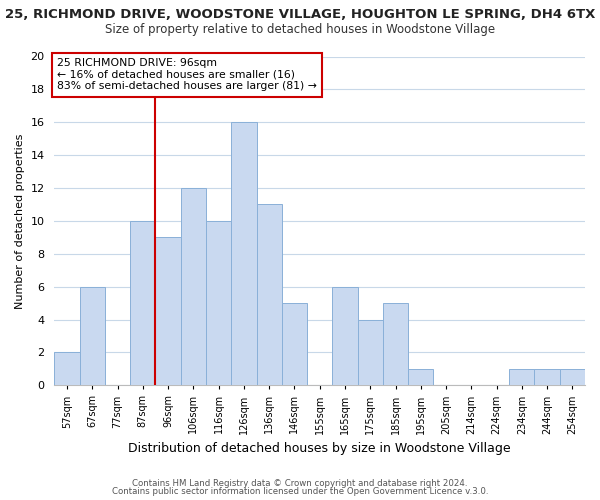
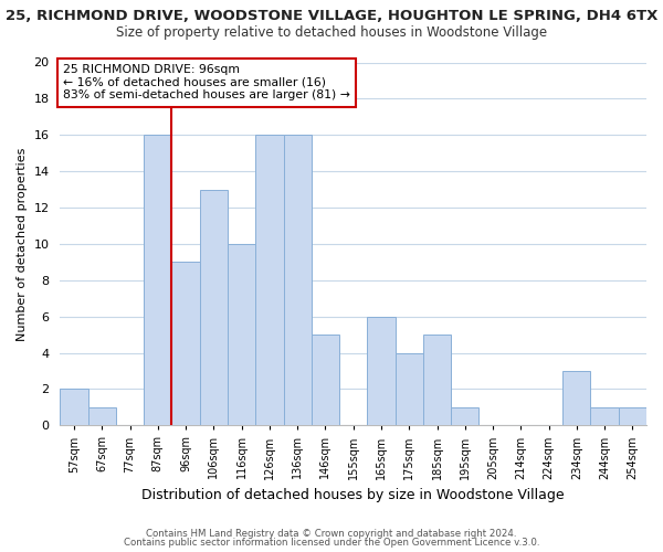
67sqm: 6 -> 1
87sqm: 10 -> 16
106sqm: 12 -> 13
136sqm: 11 -> 16
234sqm: 1 -> 3
